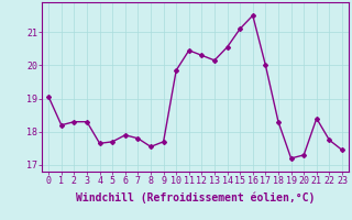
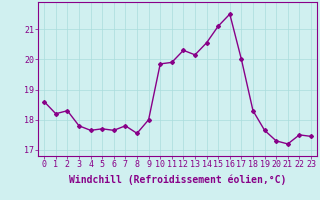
0: 19.05 -> 18.60
3: 18.30 -> 17.80
6: 17.90 -> 17.65
9: 17.70 -> 18.00
11: 20.45 -> 19.90
19: 17.20 -> 17.65
21: 18.40 -> 17.20
22: 17.75 -> 17.50
